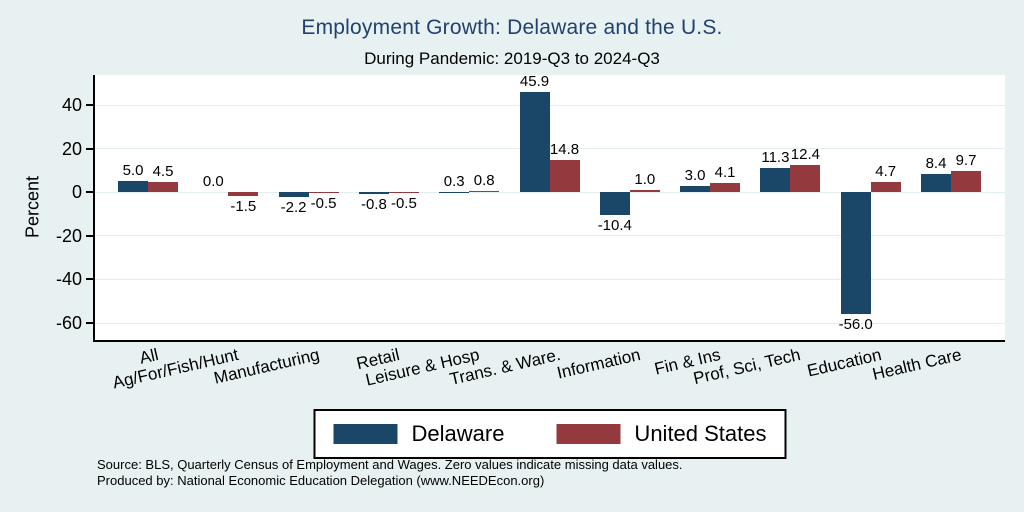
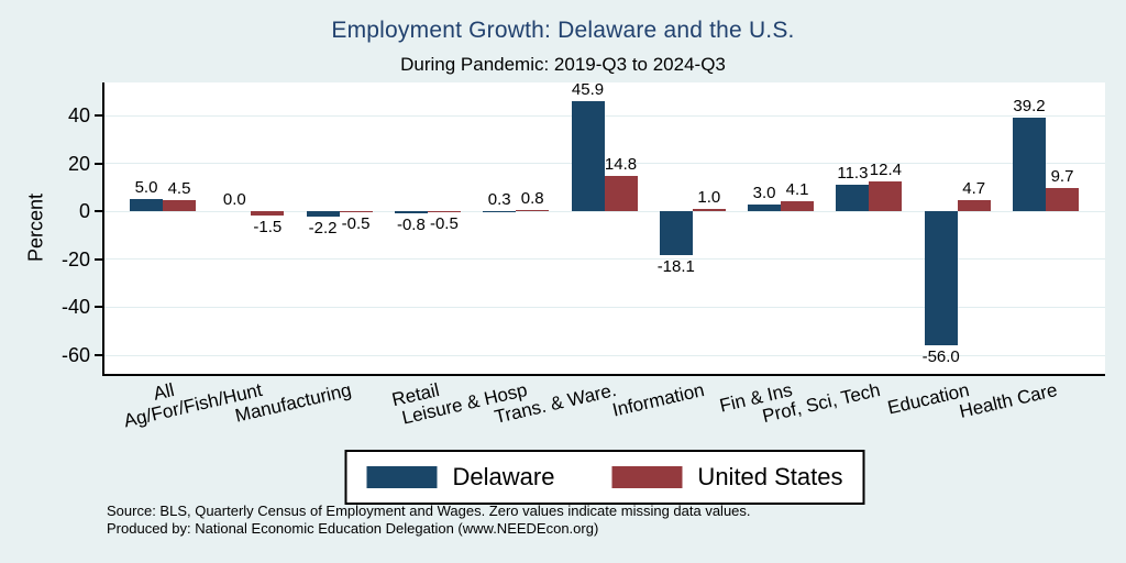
Delaware/Information: -10.4 -> -18.1
Delaware/Health Care: 8.4 -> 39.2
